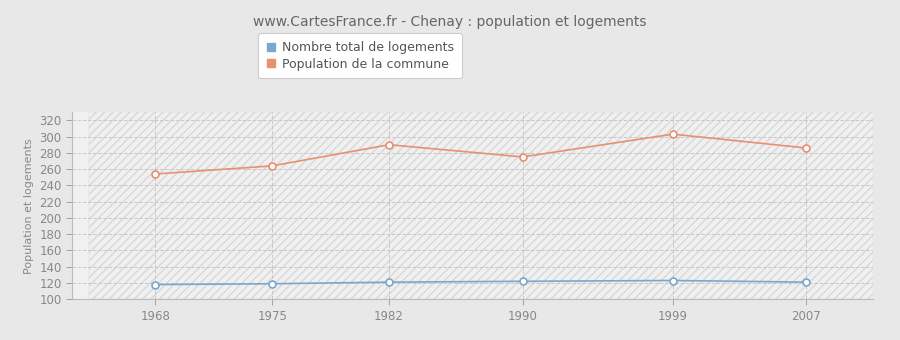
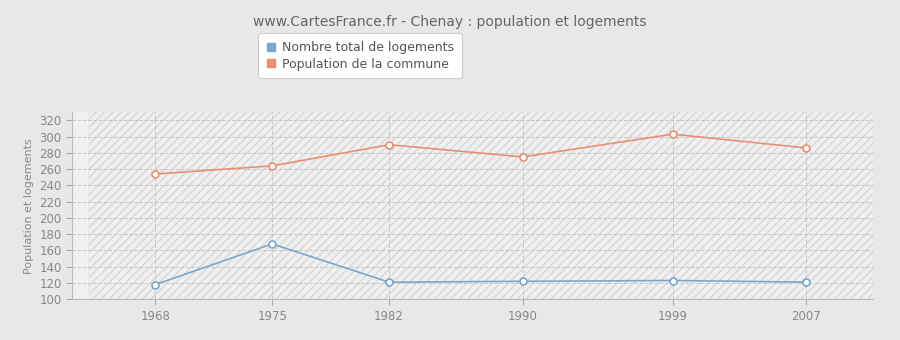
Nombre total de logements/1975: 119 -> 168
